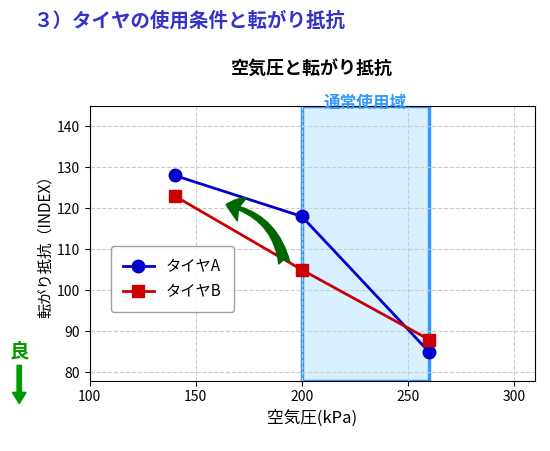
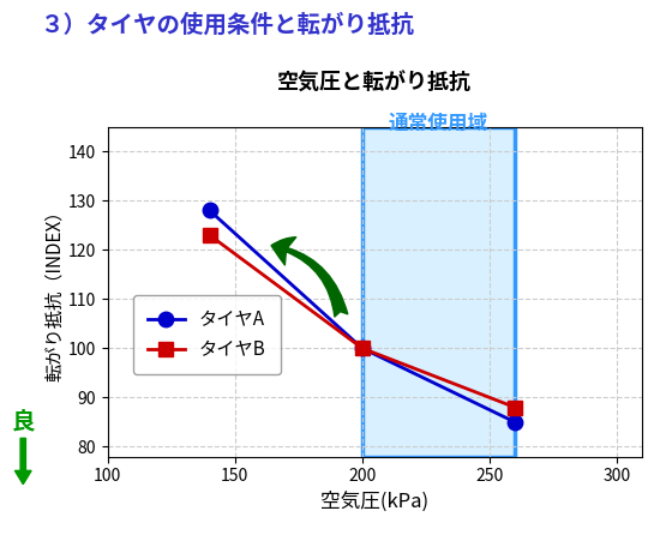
タイヤA/200: 118 -> 100
タイヤB/200: 105 -> 100
